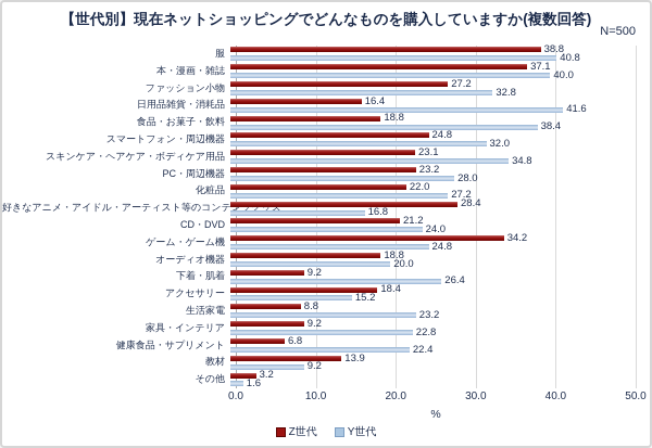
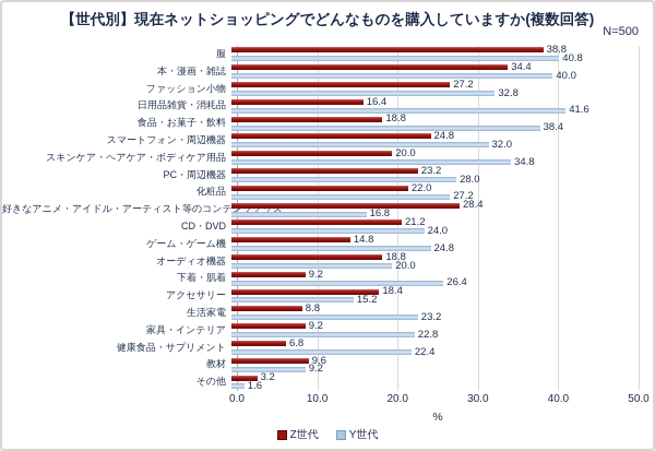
Z世代/本・漫画・雑誌: 37.1 -> 34.4
Z世代/スキンケア・ヘアケア・ボディケア用品: 23.1 -> 20.0
Z世代/ゲーム・ゲーム機: 34.2 -> 14.8
Z世代/教材: 13.9 -> 9.6
